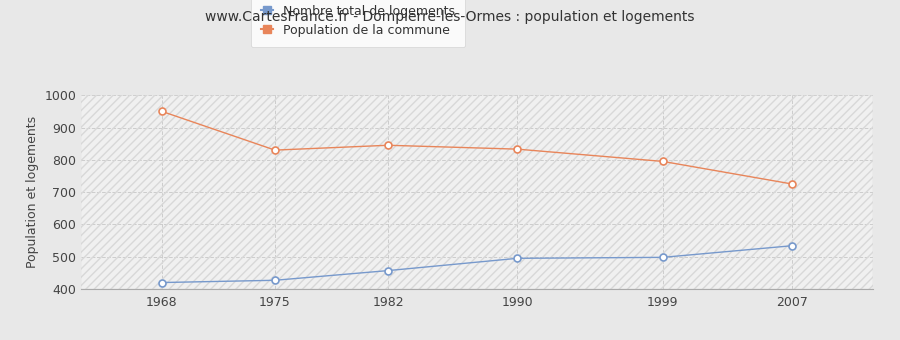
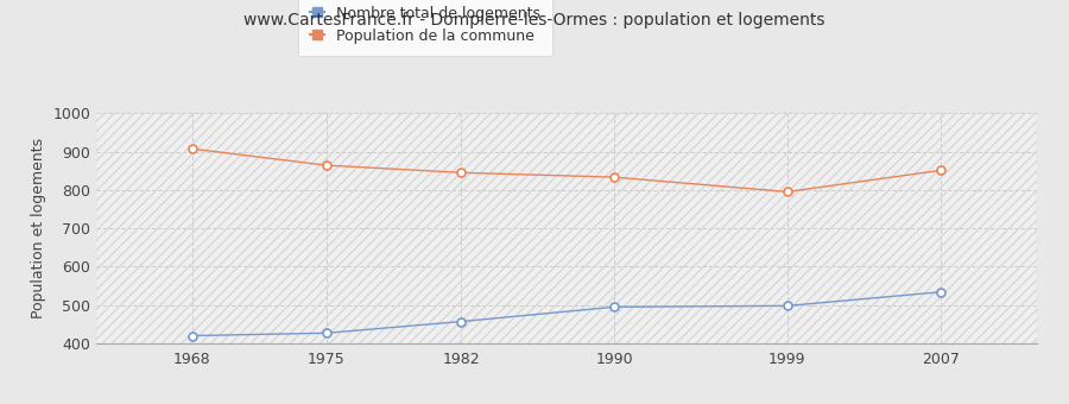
Population de la commune/1968: 950 -> 907
Population de la commune/1975: 830 -> 864
Population de la commune/2007: 725 -> 851
